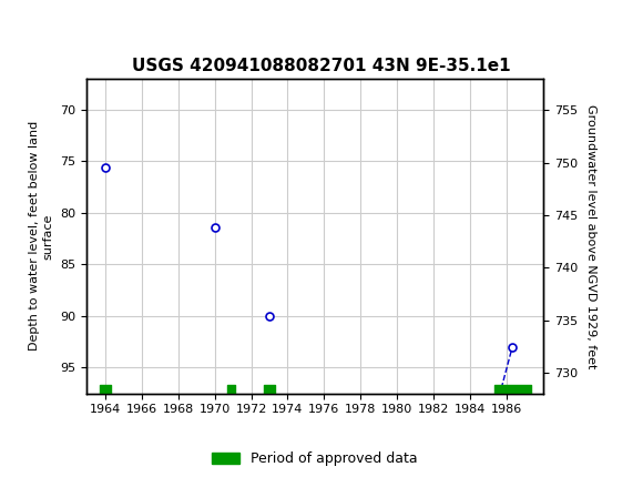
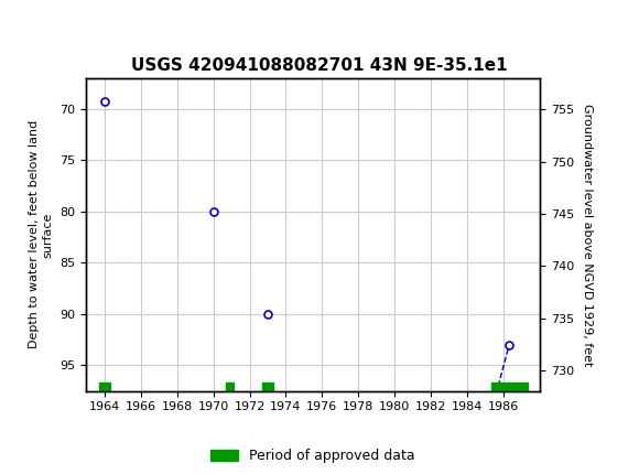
1964: 75.6 -> 69.3
1970: 81.4 -> 80.0
